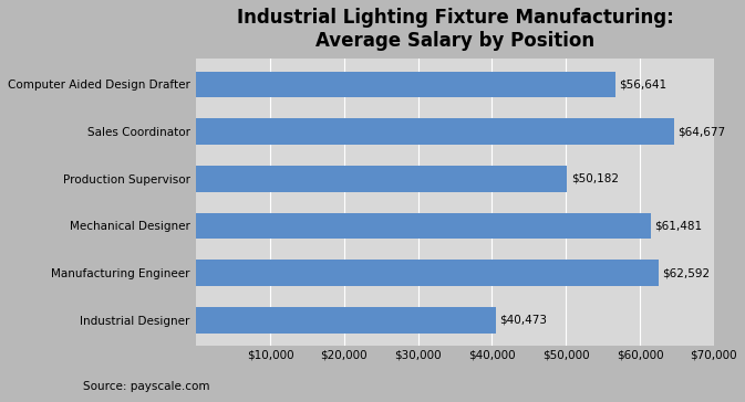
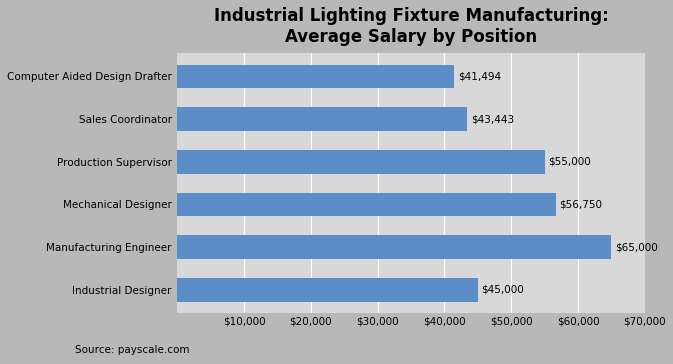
Computer Aided Design Drafter: $56,641 -> $41,494
Sales Coordinator: $64,677 -> $43,443
Production Supervisor: $50,182 -> $55,000
Mechanical Designer: $61,481 -> $56,750
Manufacturing Engineer: $62,592 -> $65,000
Industrial Designer: $40,473 -> $45,000
